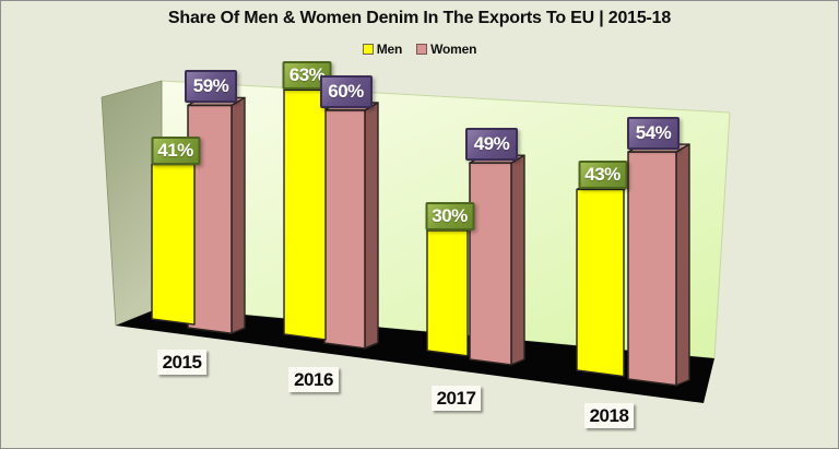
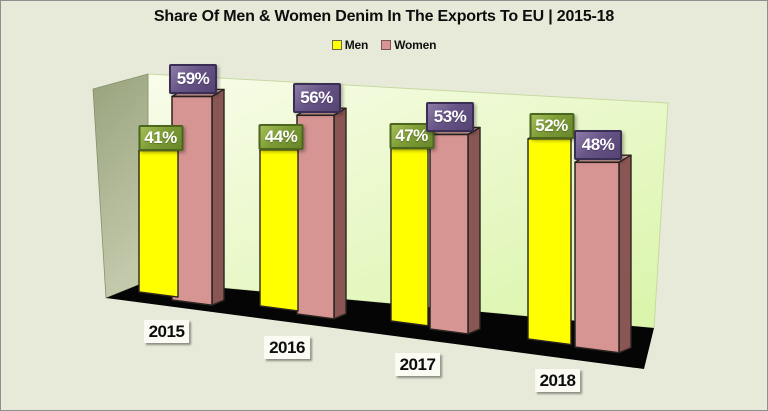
Men/2016: 63% -> 44%
Women/2016: 60% -> 56%
Men/2017: 30% -> 47%
Women/2017: 49% -> 53%
Men/2018: 43% -> 52%
Women/2018: 54% -> 48%
